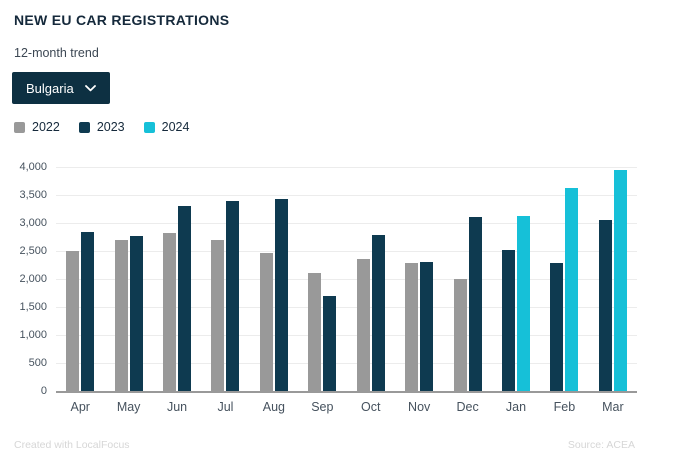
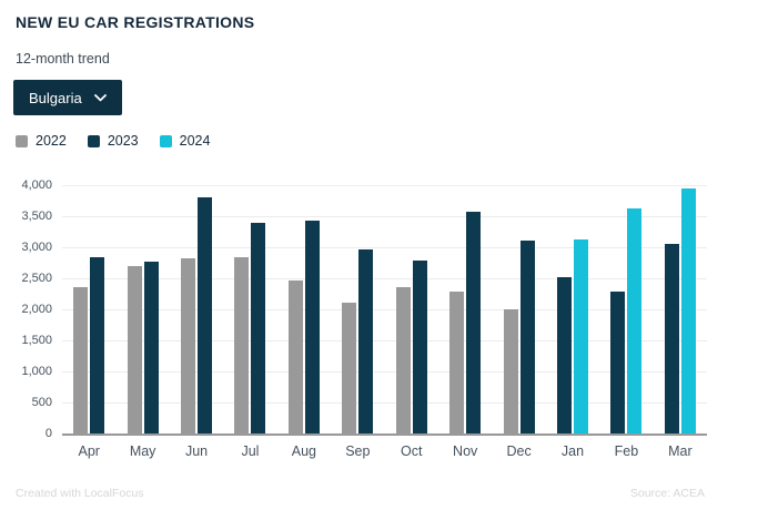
2022/Apr: 2500 -> 2400
2023/Jun: 3300 -> 3800
2022/Jul: 2700 -> 2800
2023/Sep: 1700 -> 3000
2023/Nov: 2300 -> 3600
